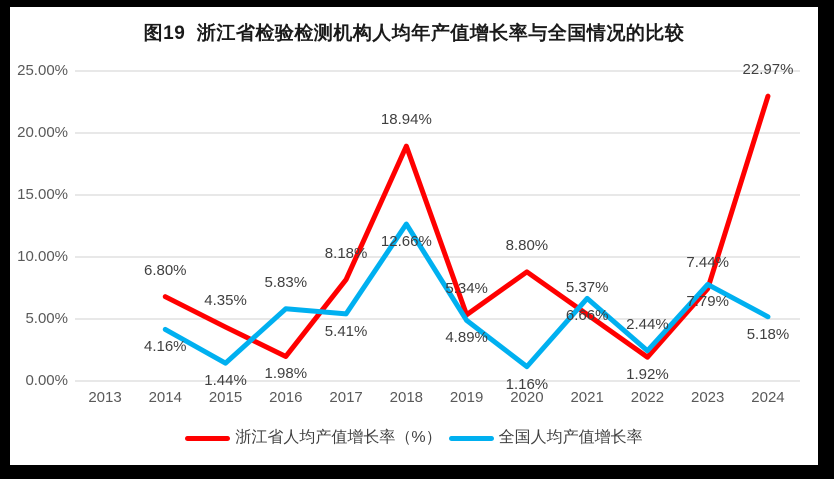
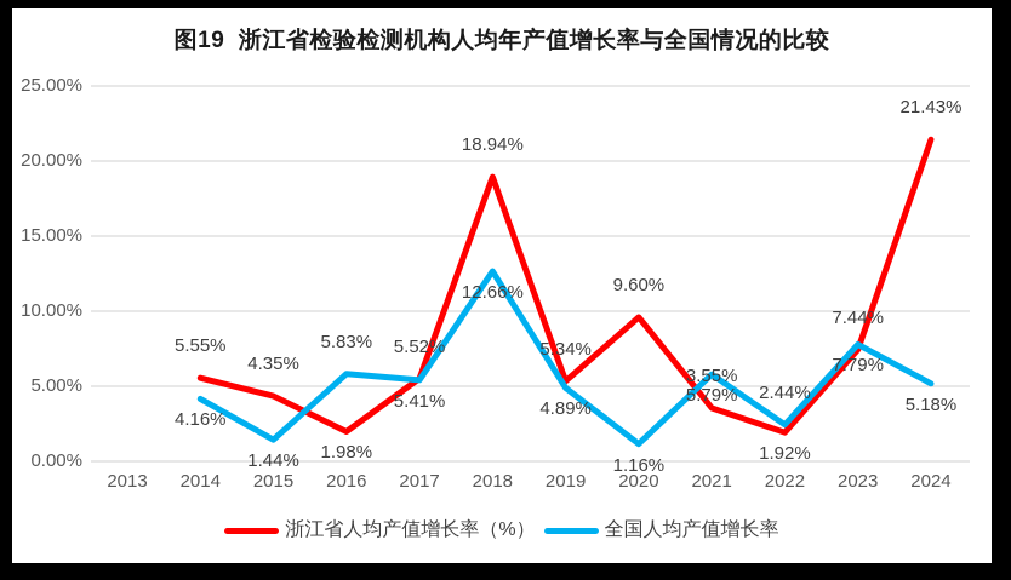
浙江省人均产值增长率（%）/2014: 6.80% -> 5.55%
浙江省人均产值增长率（%）/2017: 8.18% -> 5.52%
浙江省人均产值增长率（%）/2020: 8.80% -> 9.60%
浙江省人均产值增长率（%）/2021: 5.37% -> 3.55%
全国人均产值增长率/2021: 6.66% -> 5.79%
浙江省人均产值增长率（%）/2024: 22.97% -> 21.43%
